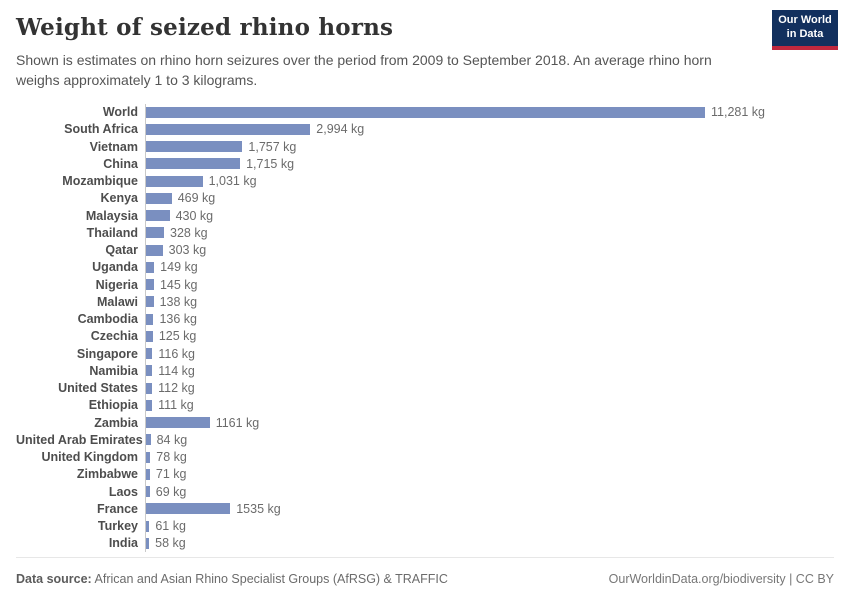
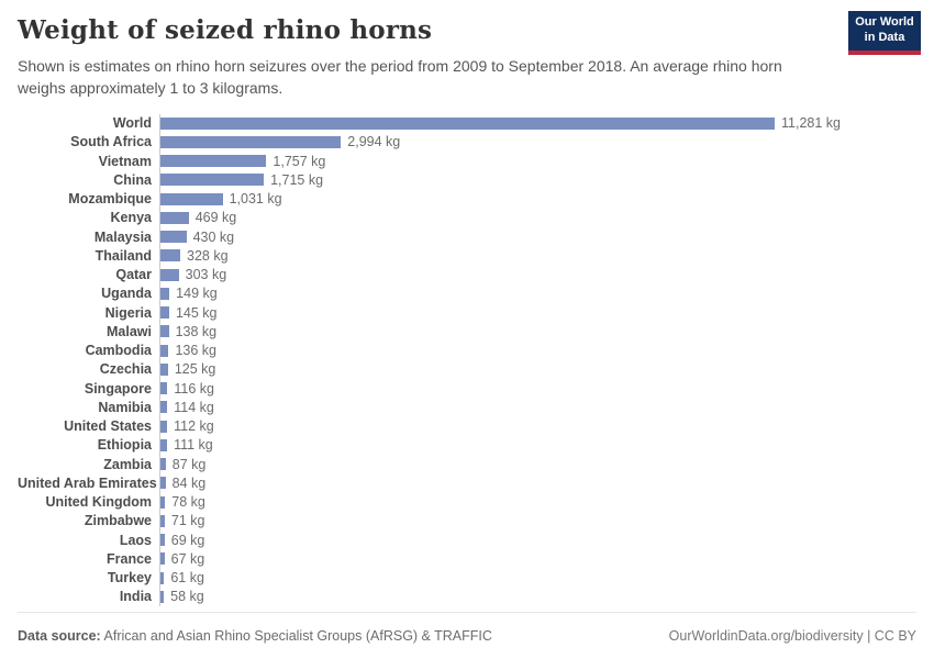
Zambia: 1161 -> 87
France: 1535 -> 67
